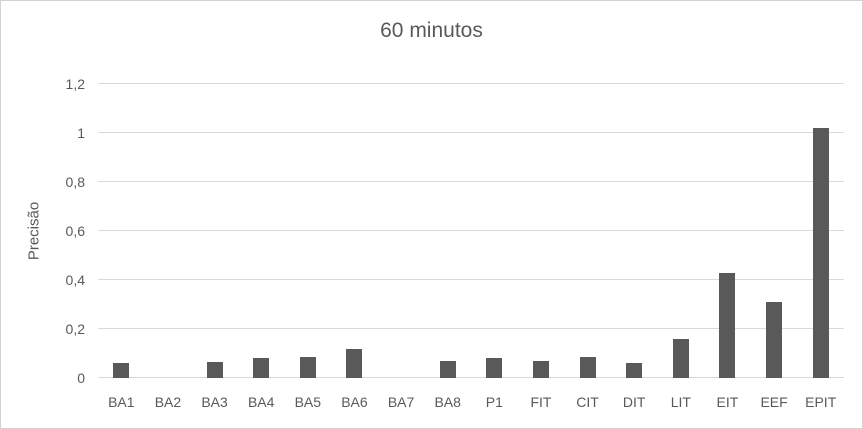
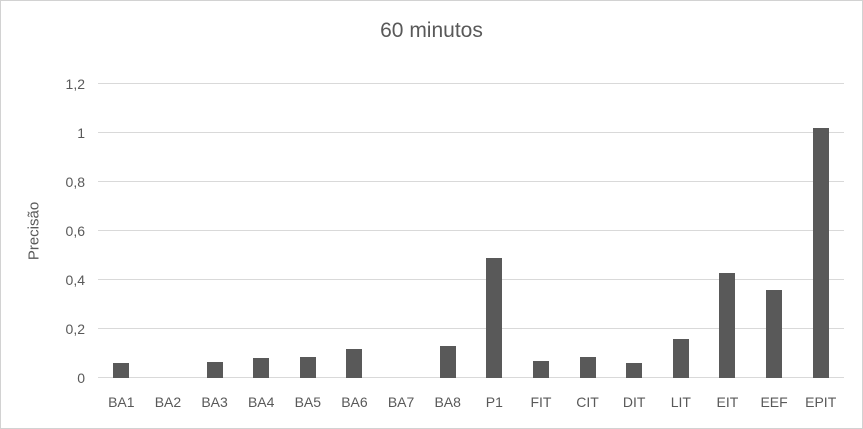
BA8: 0,07 -> 0,13
P1: 0,08 -> 0,49
EEF: 0,31 -> 0,36
